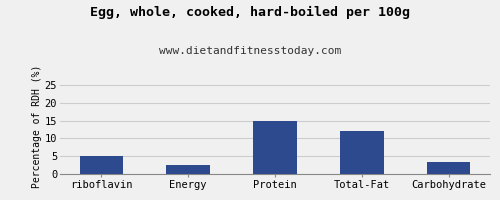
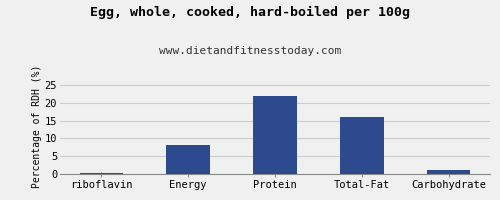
riboflavin: 5.0 -> 0.3
Energy: 2.5 -> 8.1
Protein: 15.0 -> 22.0
Total-Fat: 12.0 -> 16.1
Carbohydrate: 3.5 -> 1.1
